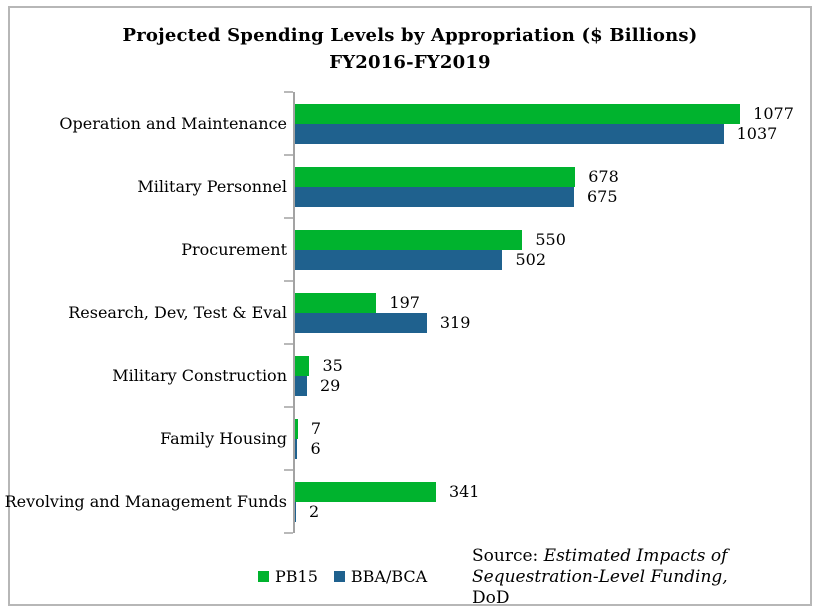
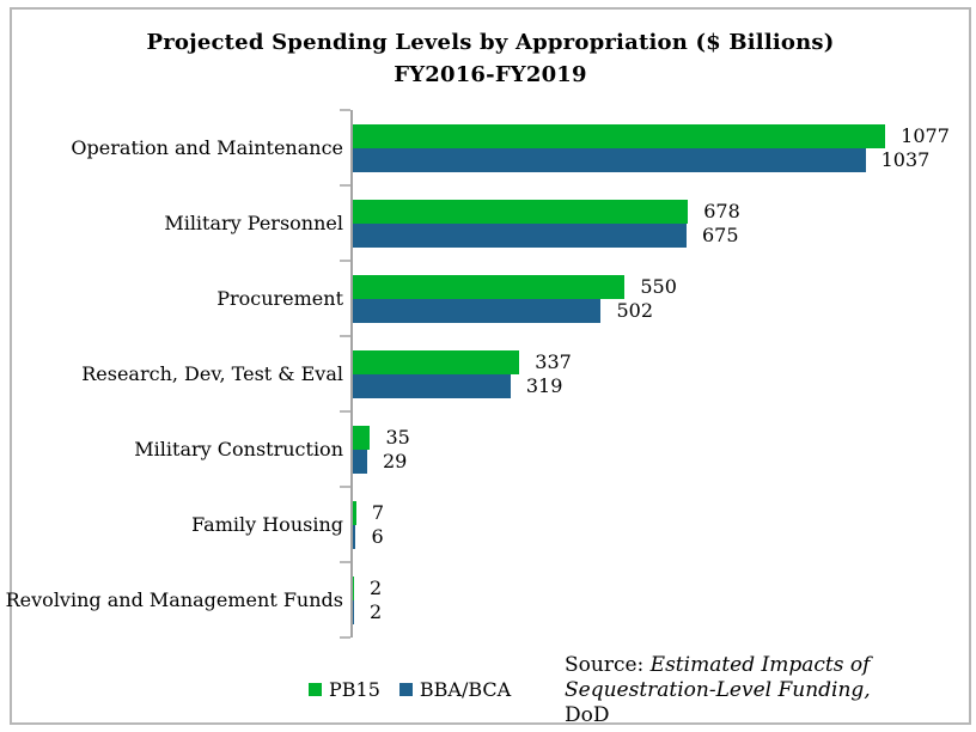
PB15/Research, Dev, Test & Eval: 197 -> 337
PB15/Revolving and Management Funds: 341 -> 2
